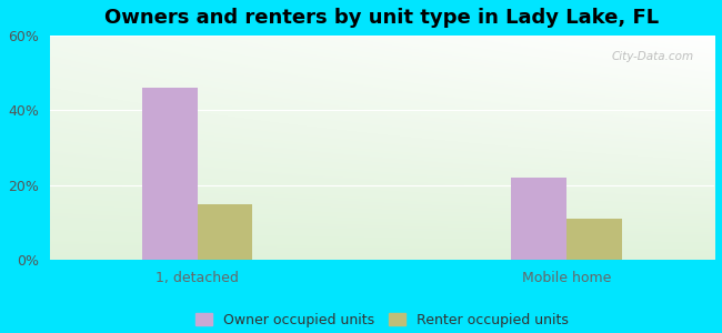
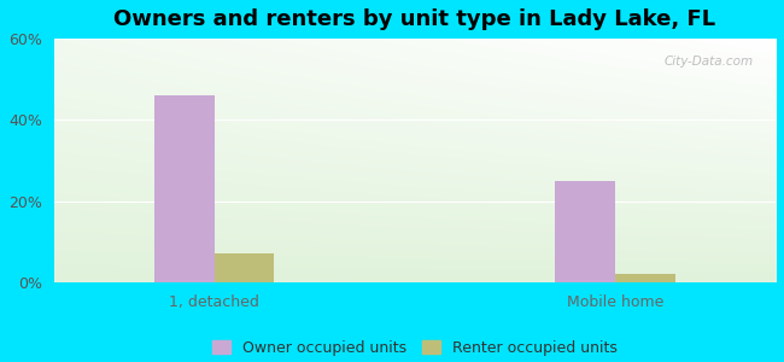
Renter occupied units/1, detached: 15% -> 7%
Owner occupied units/Mobile home: 22% -> 25%
Renter occupied units/Mobile home: 11% -> 2%
